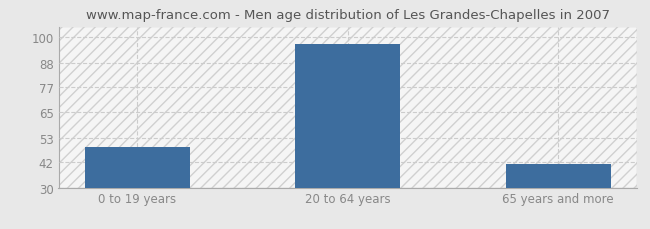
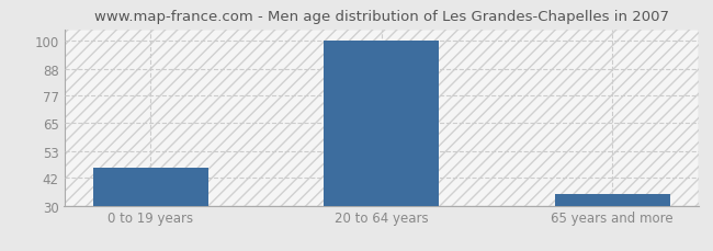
0 to 19 years: 49 -> 46
20 to 64 years: 97 -> 100
65 years and more: 41 -> 35
